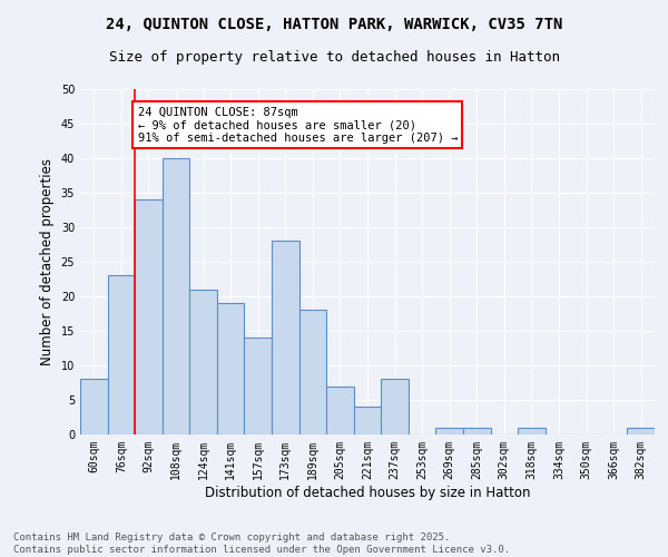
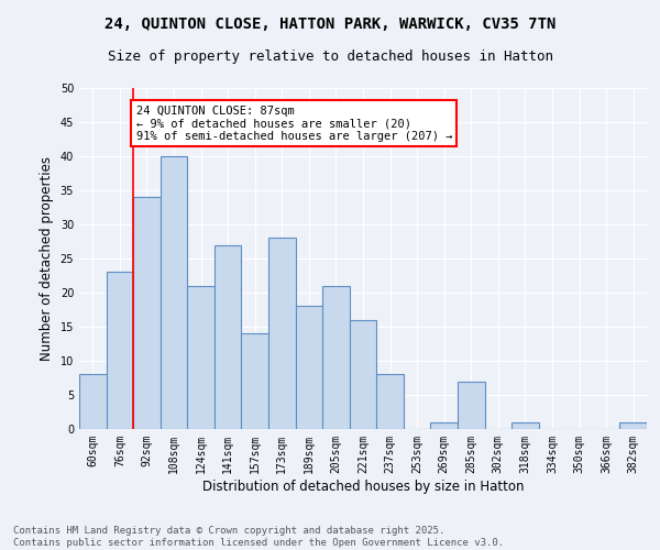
141sqm: 19 -> 27
205sqm: 7 -> 21
221sqm: 4 -> 16
285sqm: 1 -> 7
